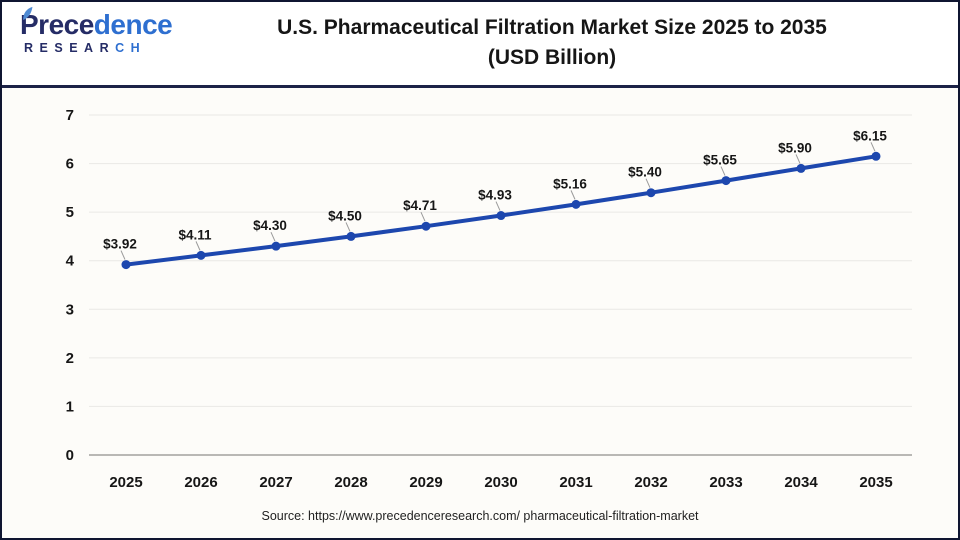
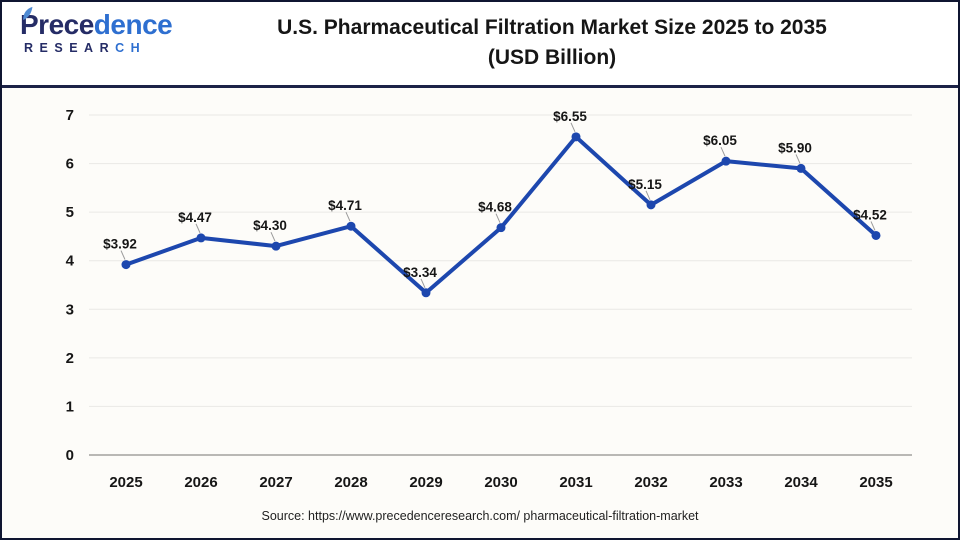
2026: $4.11 -> $4.47
2028: $4.50 -> $4.71
2029: $4.71 -> $3.34
2030: $4.93 -> $4.68
2031: $5.16 -> $6.55
2032: $5.40 -> $5.15
2033: $5.65 -> $6.05
2035: $6.15 -> $4.52
